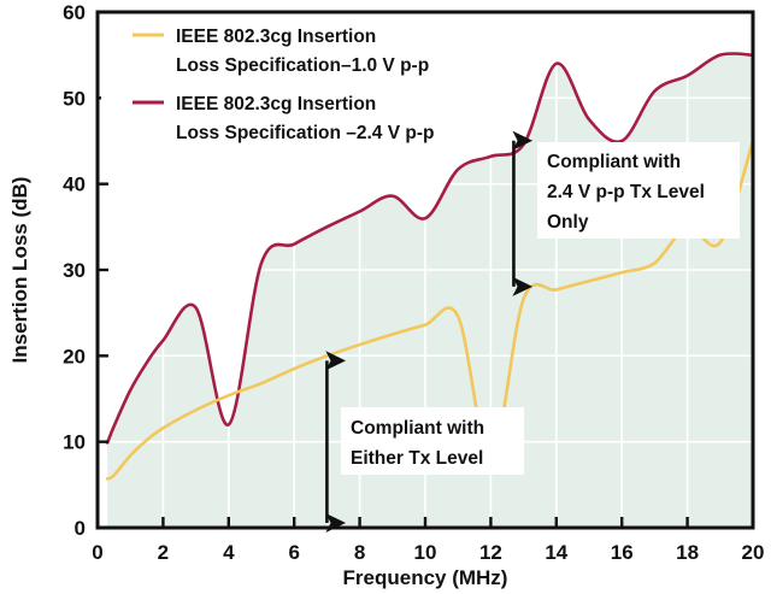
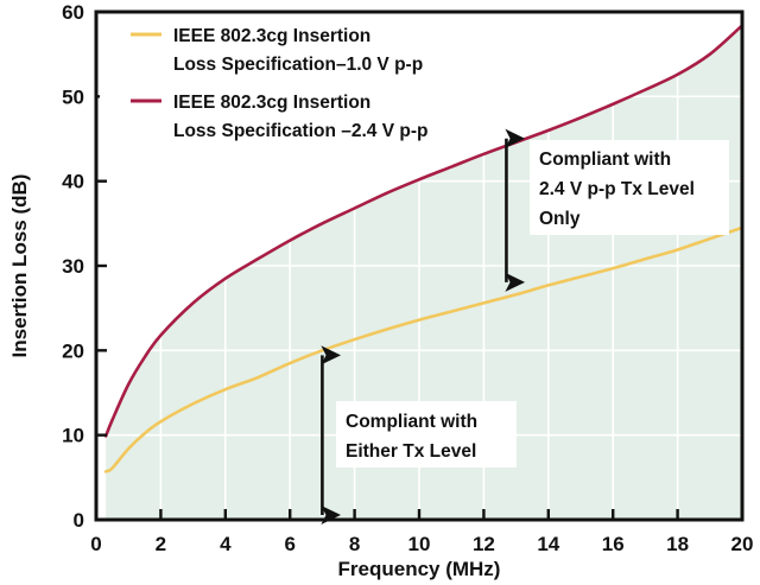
IEEE 802.3cg Insertion Loss Specification –2.4 V p-p/4: 12 -> 28
IEEE 802.3cg Insertion Loss Specification –2.4 V p-p/10: 36 -> 40
IEEE 802.3cg Insertion Loss Specification–1.0 V p-p/12: 8 -> 26
IEEE 802.3cg Insertion Loss Specification –2.4 V p-p/14: 54 -> 46
IEEE 802.3cg Insertion Loss Specification –2.4 V p-p/16: 45 -> 49
IEEE 802.3cg Insertion Loss Specification–1.0 V p-p/18: 35 -> 32
IEEE 802.3cg Insertion Loss Specification–1.0 V p-p/20: 45 -> 34
IEEE 802.3cg Insertion Loss Specification –2.4 V p-p/20: 55 -> 58
